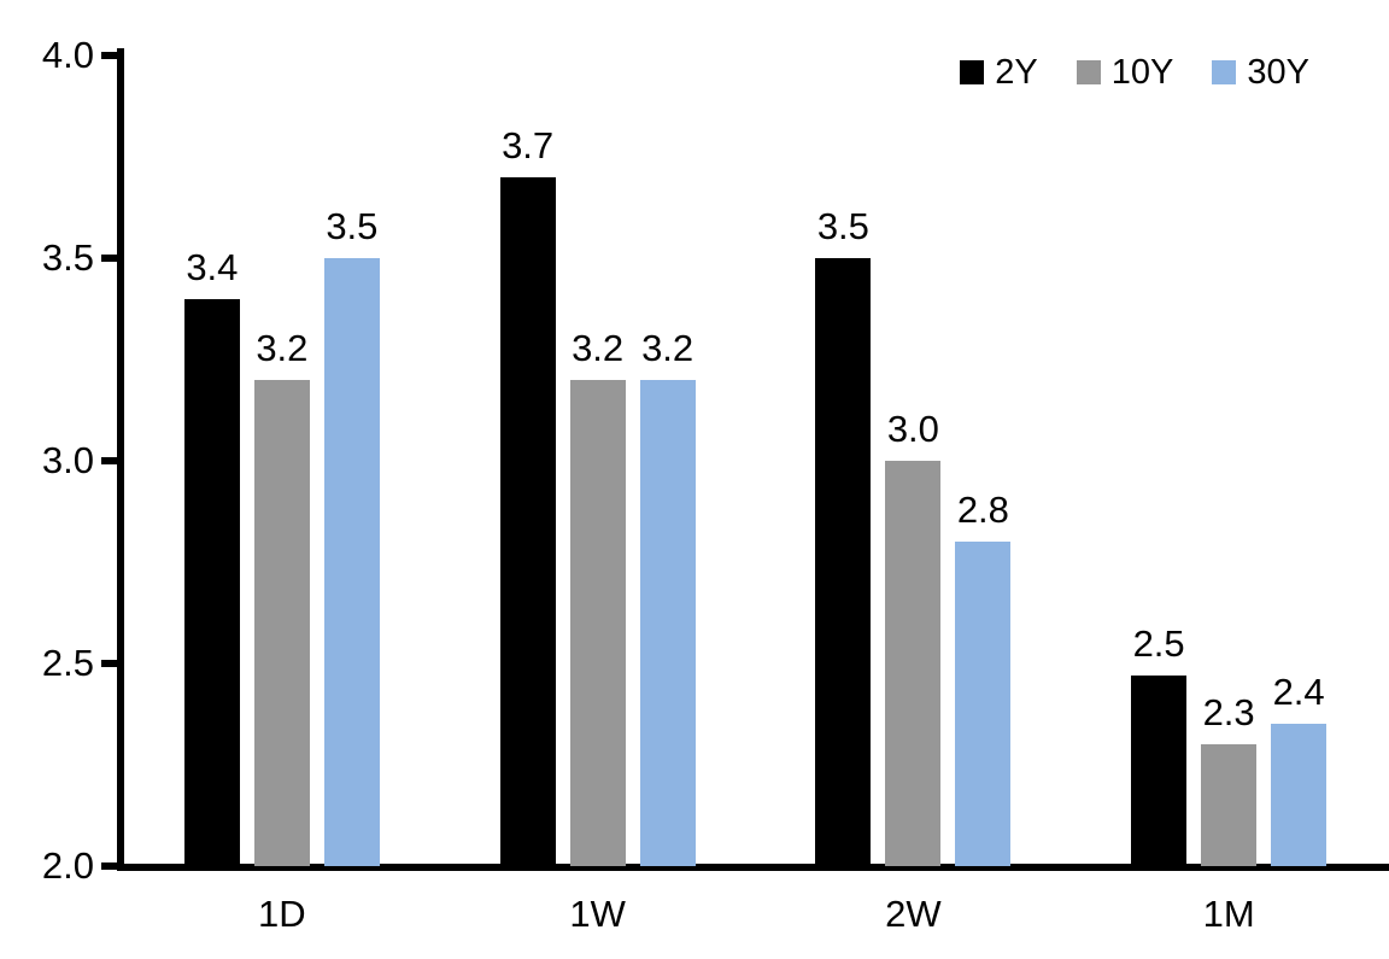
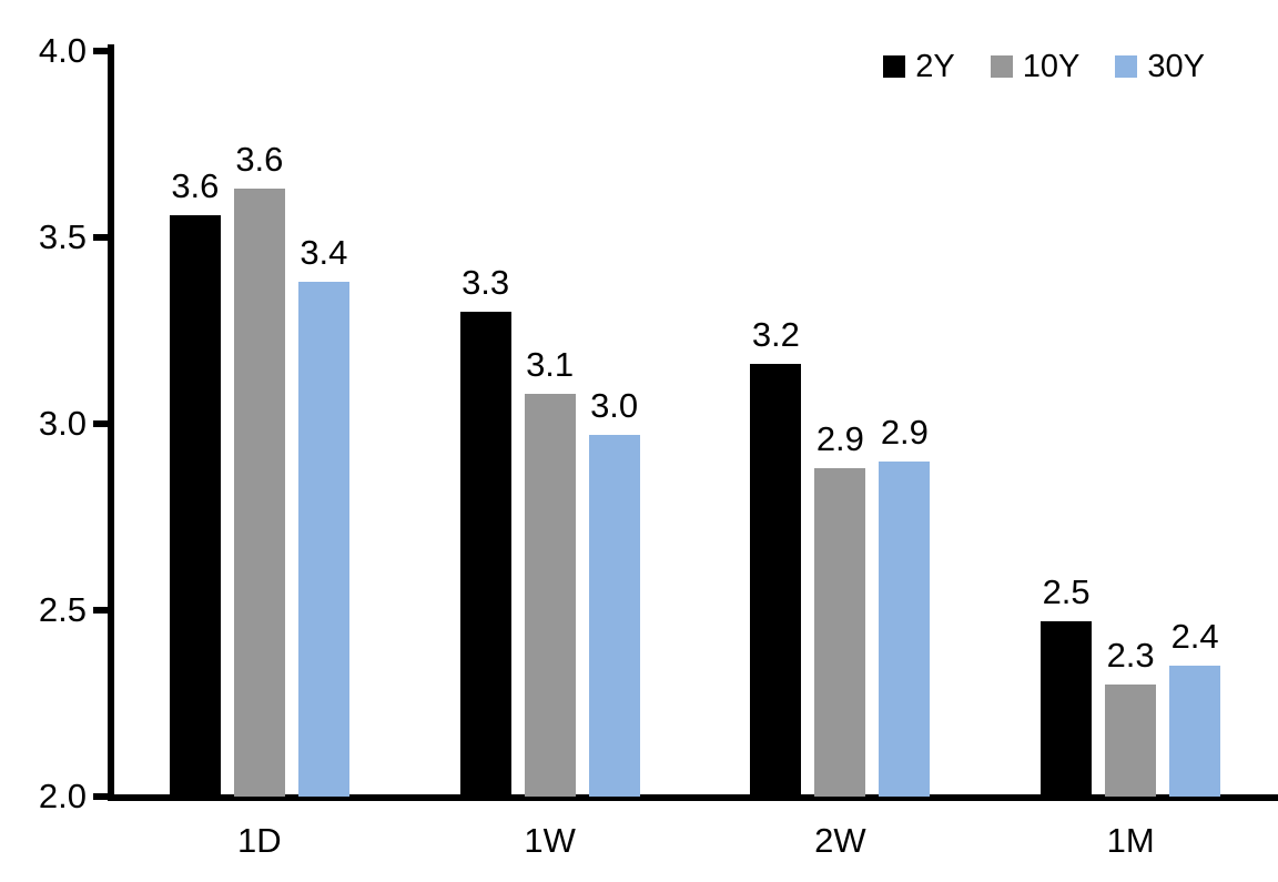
2Y/1D: 3.4 -> 3.6
10Y/1D: 3.2 -> 3.6
30Y/1D: 3.5 -> 3.4
2Y/1W: 3.7 -> 3.3
10Y/1W: 3.2 -> 3.1
30Y/1W: 3.2 -> 3.0
2Y/2W: 3.5 -> 3.2
10Y/2W: 3.0 -> 2.9
30Y/2W: 2.8 -> 2.9
